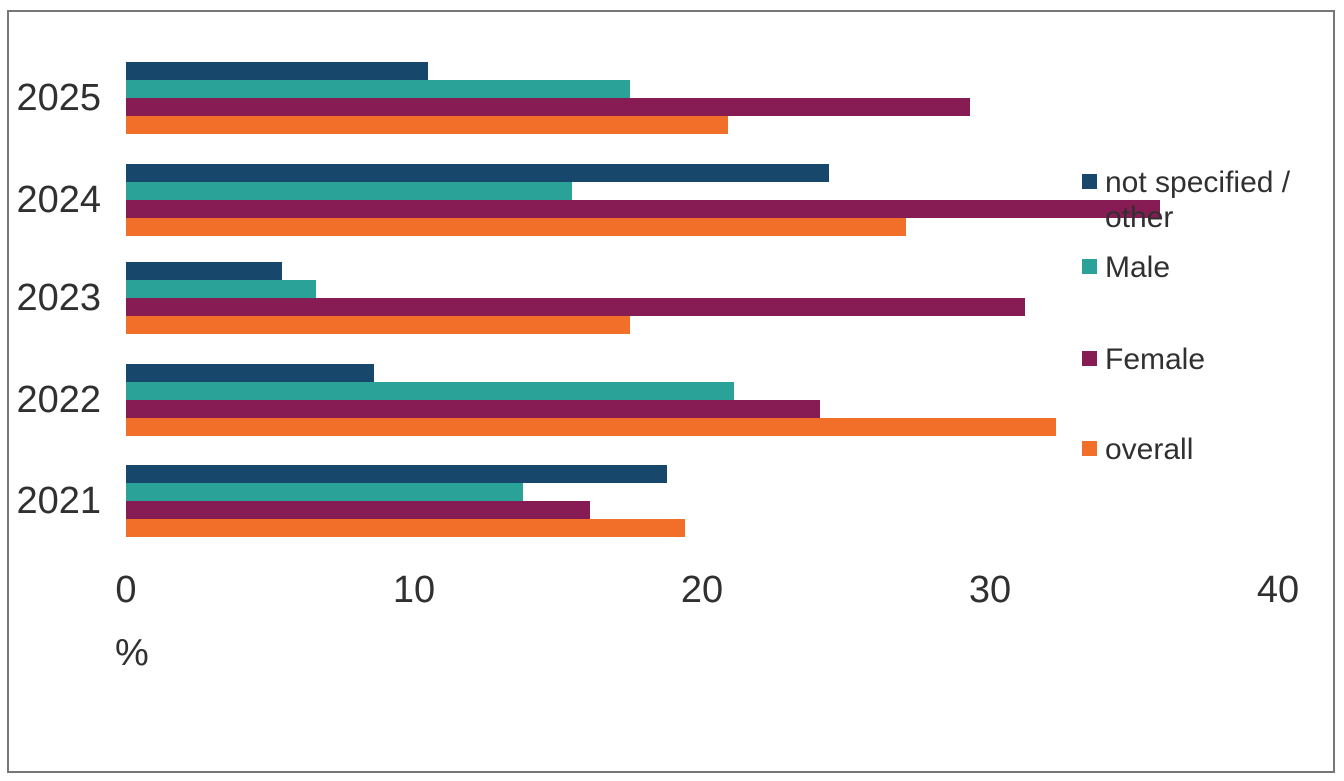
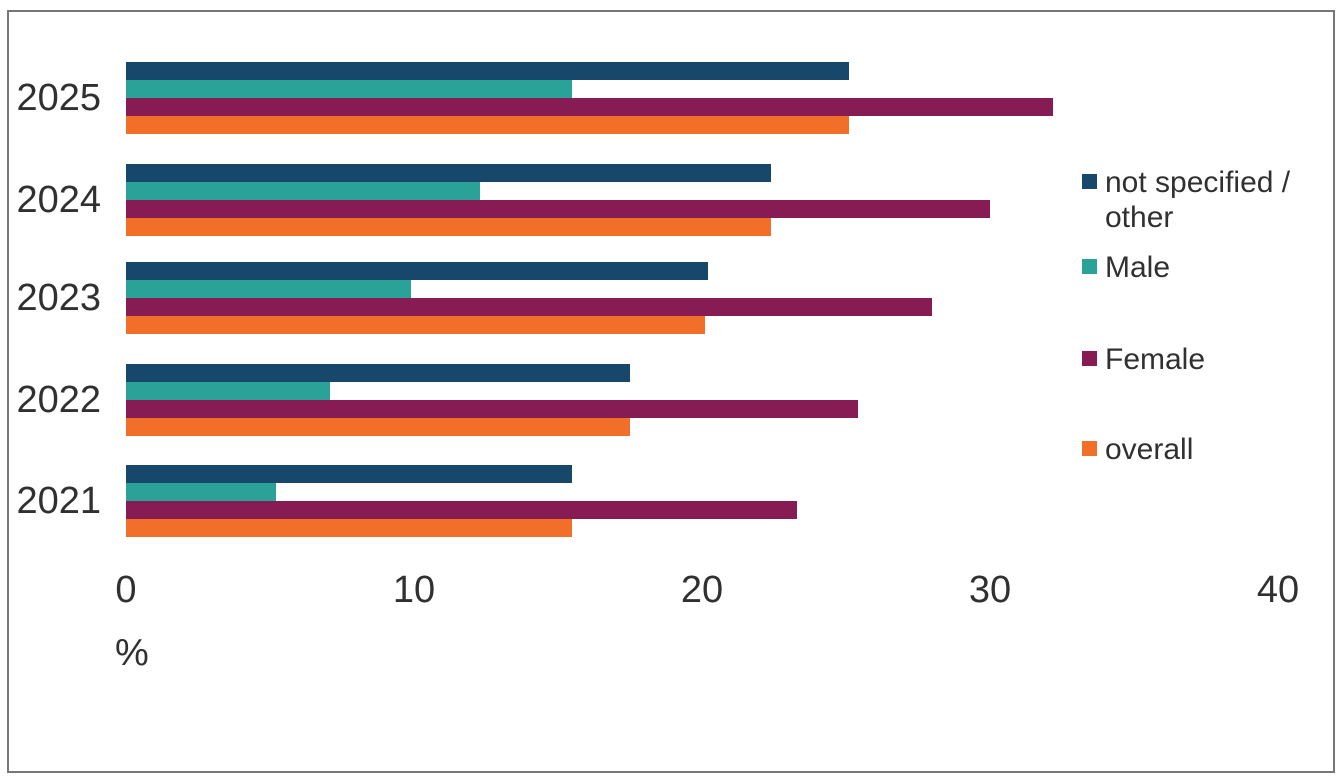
not specified / other/2025: 10.5 -> 25.1
Male/2025: 17.5 -> 15.5
Female/2025: 29.3 -> 32.2
overall/2025: 20.9 -> 25.1
not specified / other/2024: 24.4 -> 22.4
Male/2024: 15.5 -> 12.3
Female/2024: 35.9 -> 30.0
overall/2024: 27.1 -> 22.4
not specified / other/2023: 5.4 -> 20.2
Male/2023: 6.6 -> 9.9
Female/2023: 31.2 -> 28.0
overall/2023: 17.5 -> 20.1
not specified / other/2022: 8.6 -> 17.5
Male/2022: 21.1 -> 7.1
Female/2022: 24.1 -> 25.4
overall/2022: 32.3 -> 17.5
not specified / other/2021: 18.8 -> 15.5
Male/2021: 13.8 -> 5.2
Female/2021: 16.1 -> 23.3
overall/2021: 19.4 -> 15.5
